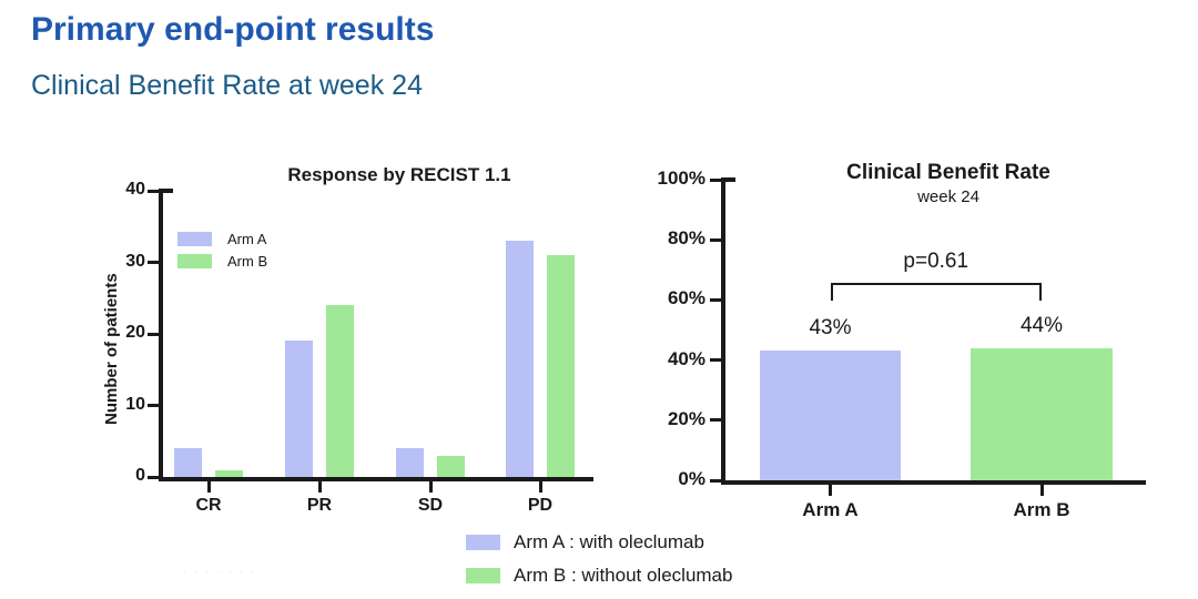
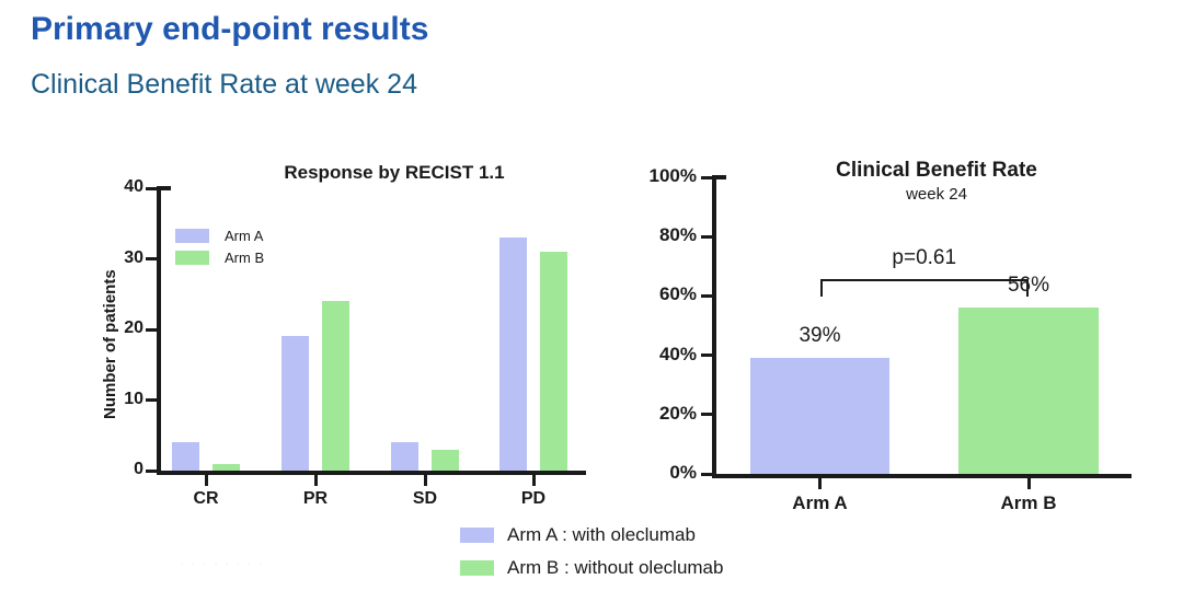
Clinical Benefit Rate/Arm A: 43% -> 39%
Clinical Benefit Rate/Arm B: 44% -> 56%
